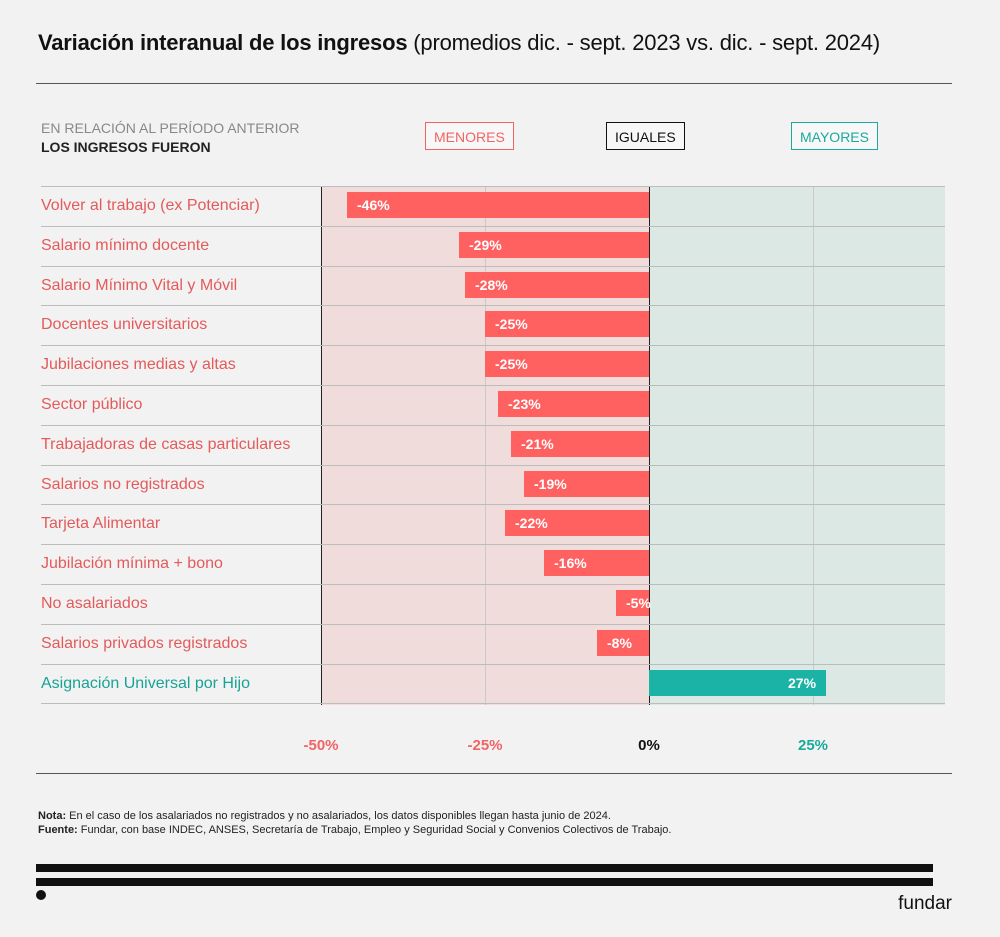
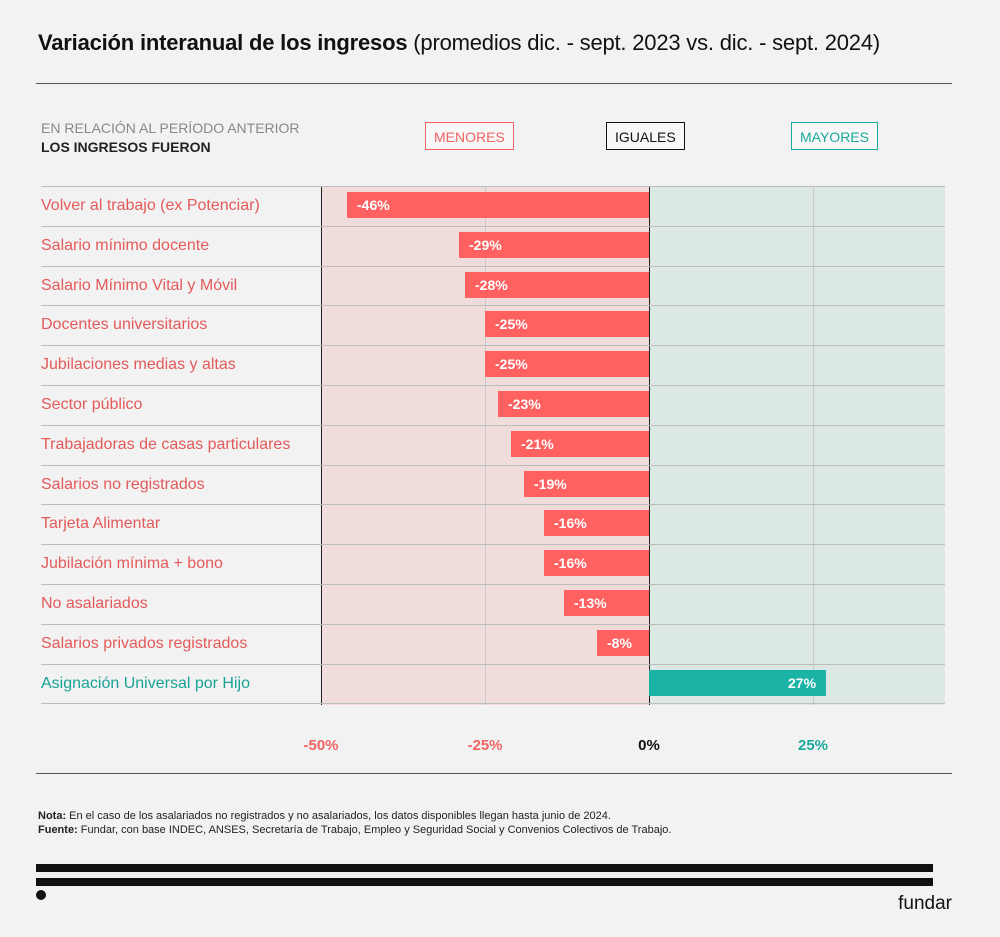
Tarjeta Alimentar: -22% -> -16%
No asalariados: -5% -> -13%
